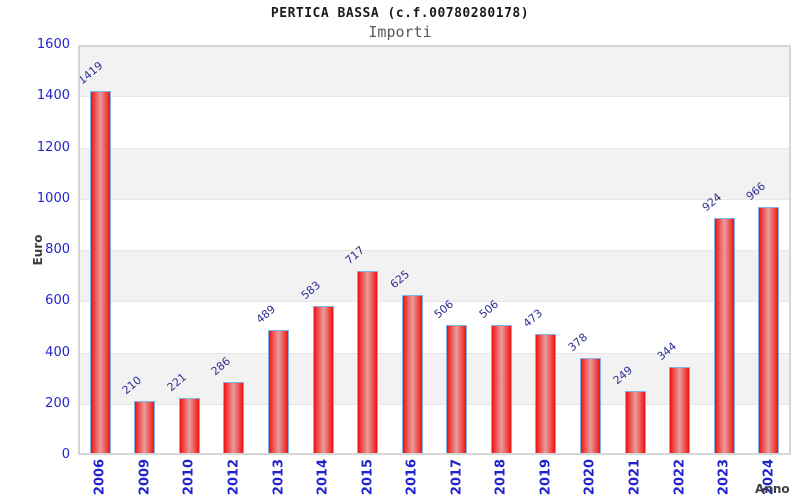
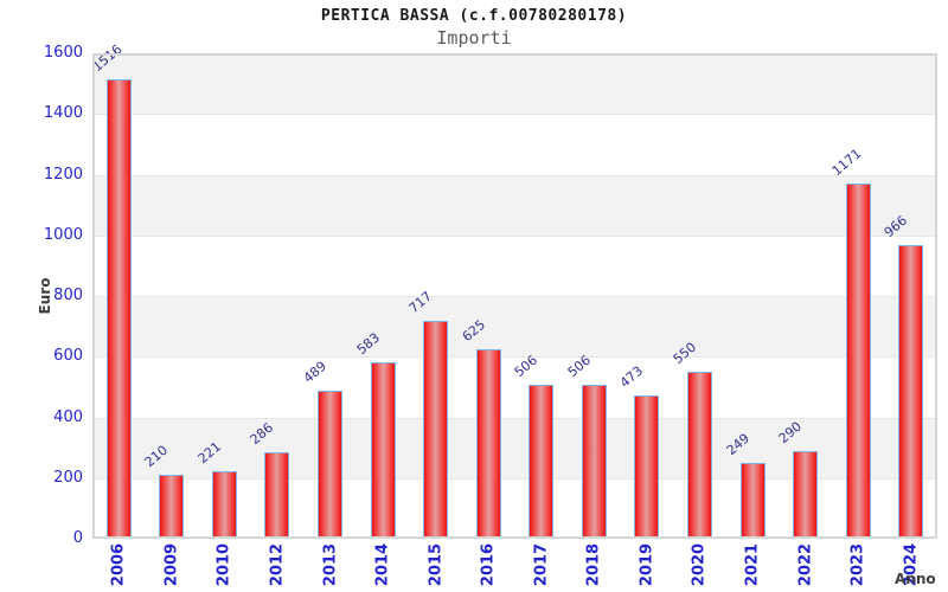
2006: 1419 -> 1516
2020: 378 -> 550
2022: 344 -> 290
2023: 924 -> 1171
